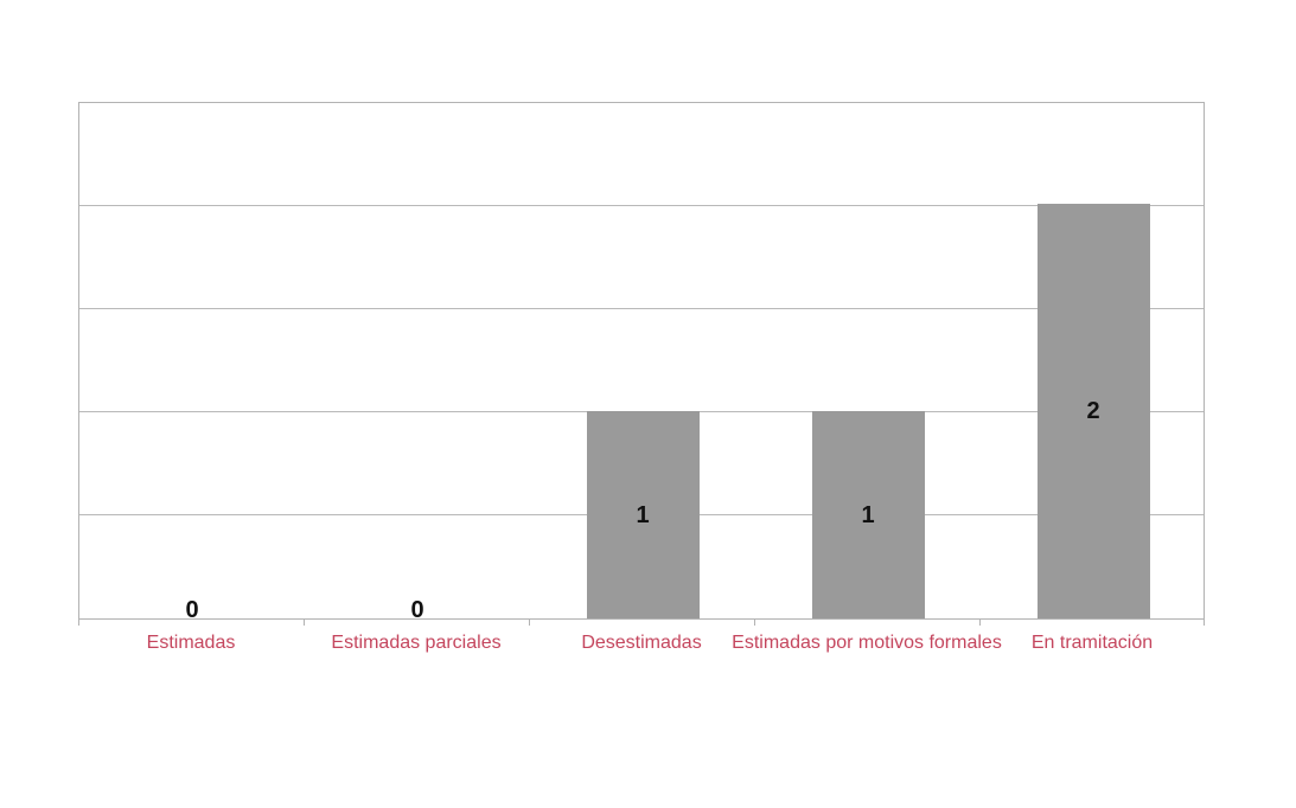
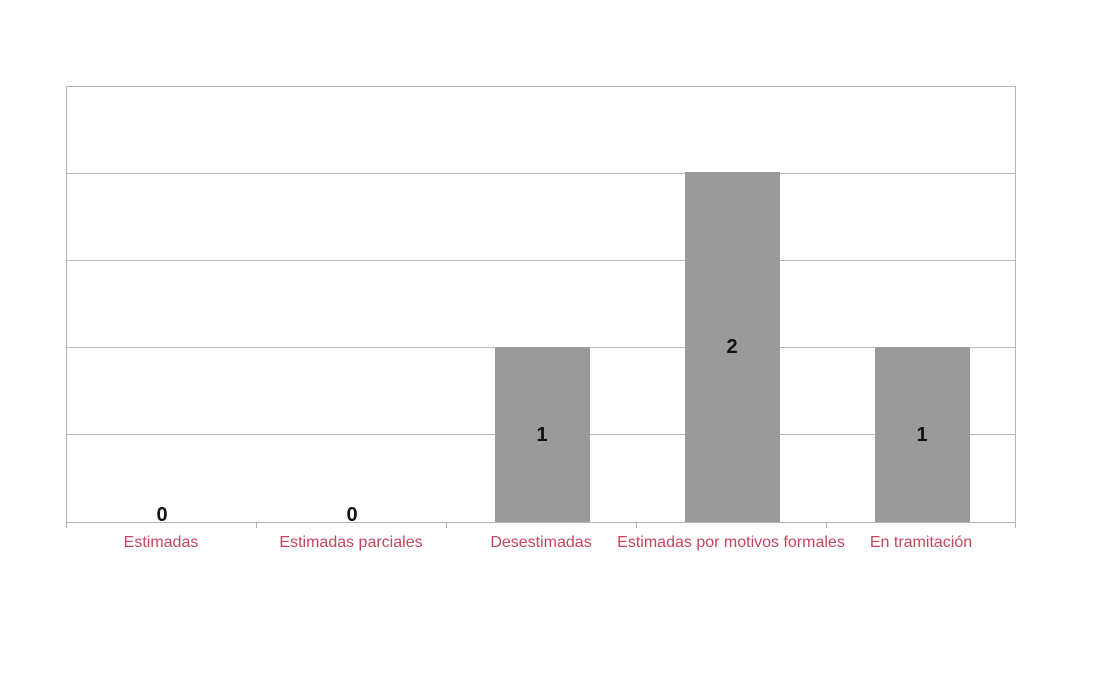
Estimadas por motivos formales: 1 -> 2
En tramitación: 2 -> 1
